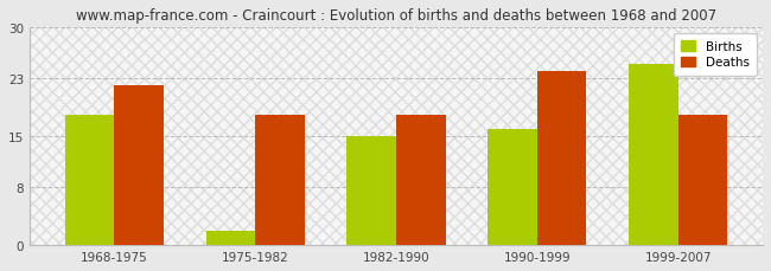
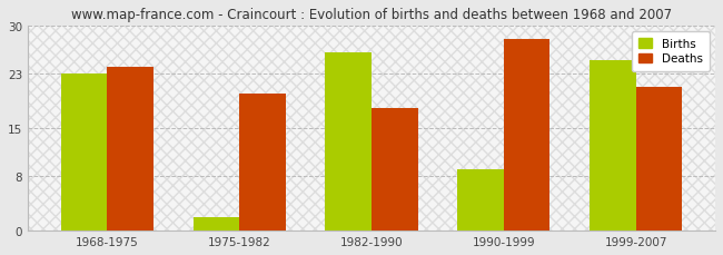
Births/1968-1975: 18 -> 23
Deaths/1968-1975: 22 -> 24
Deaths/1975-1982: 18 -> 20
Births/1982-1990: 15 -> 26
Births/1990-1999: 16 -> 9
Deaths/1990-1999: 24 -> 28
Deaths/1999-2007: 18 -> 21
